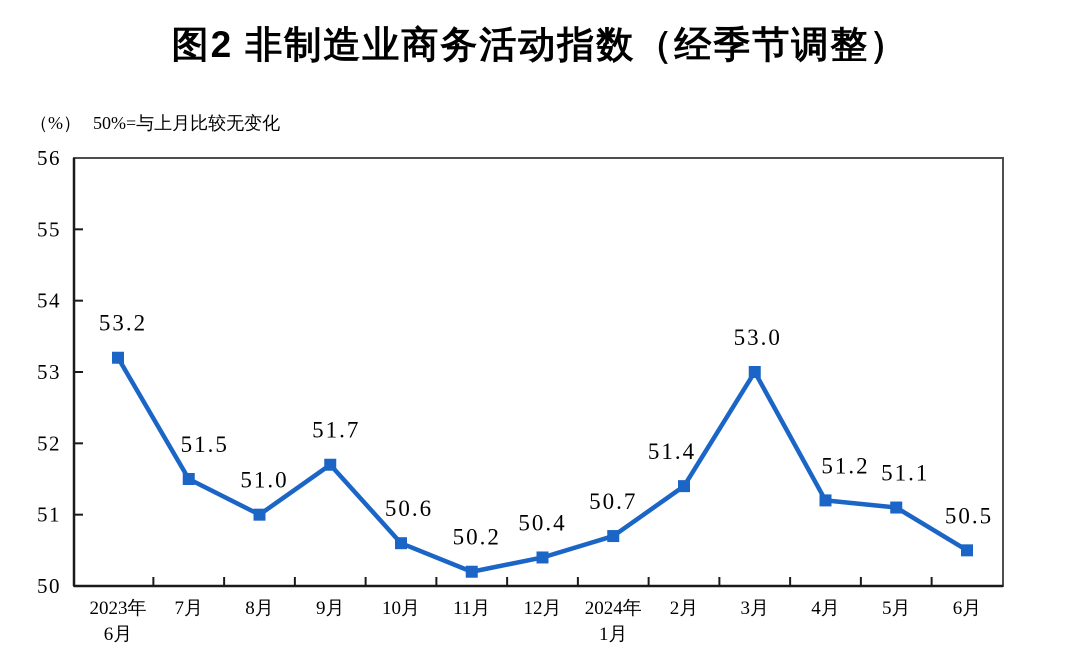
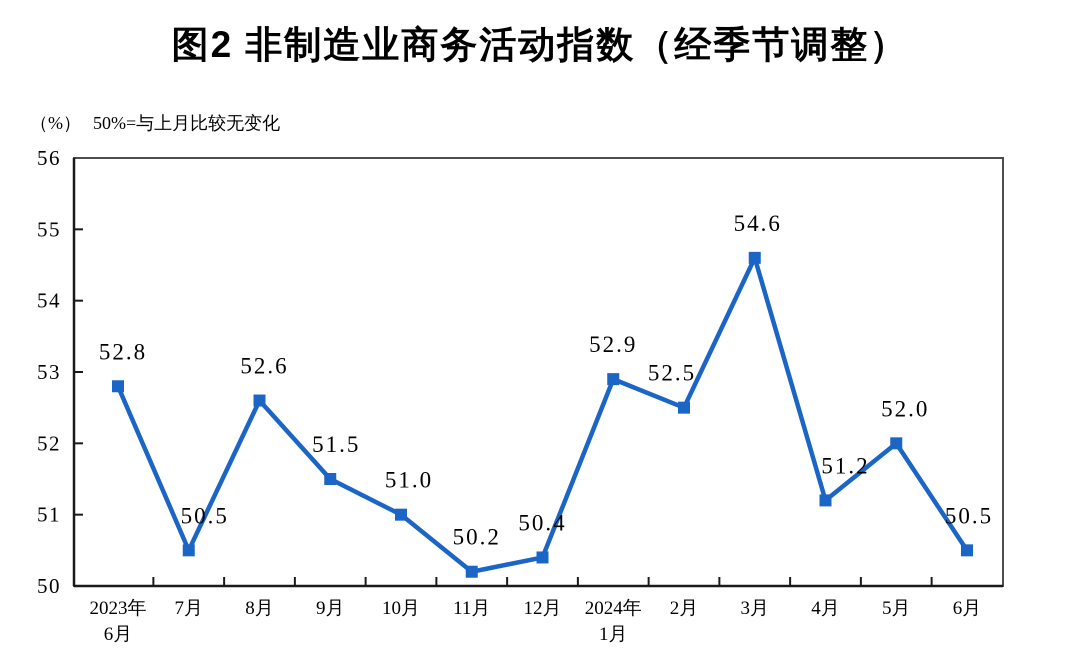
2023年 6月: 53.2 -> 52.8
7月: 51.5 -> 50.5
8月: 51.0 -> 52.6
9月: 51.7 -> 51.5
10月: 50.6 -> 51.0
2024年 1月: 50.7 -> 52.9
2月: 51.4 -> 52.5
3月: 53.0 -> 54.6
5月: 51.1 -> 52.0
